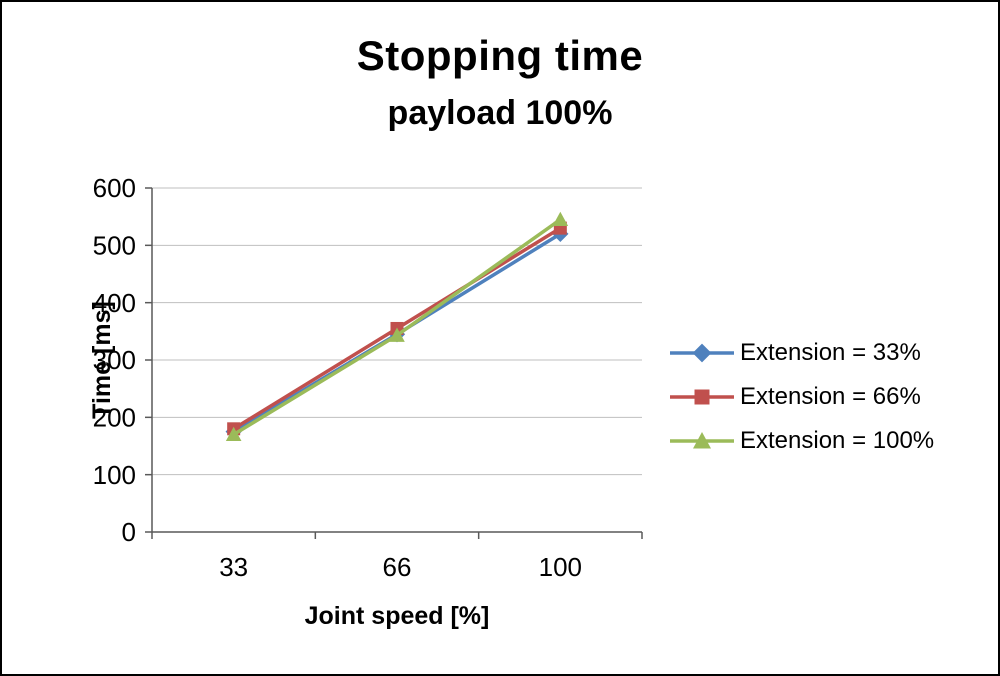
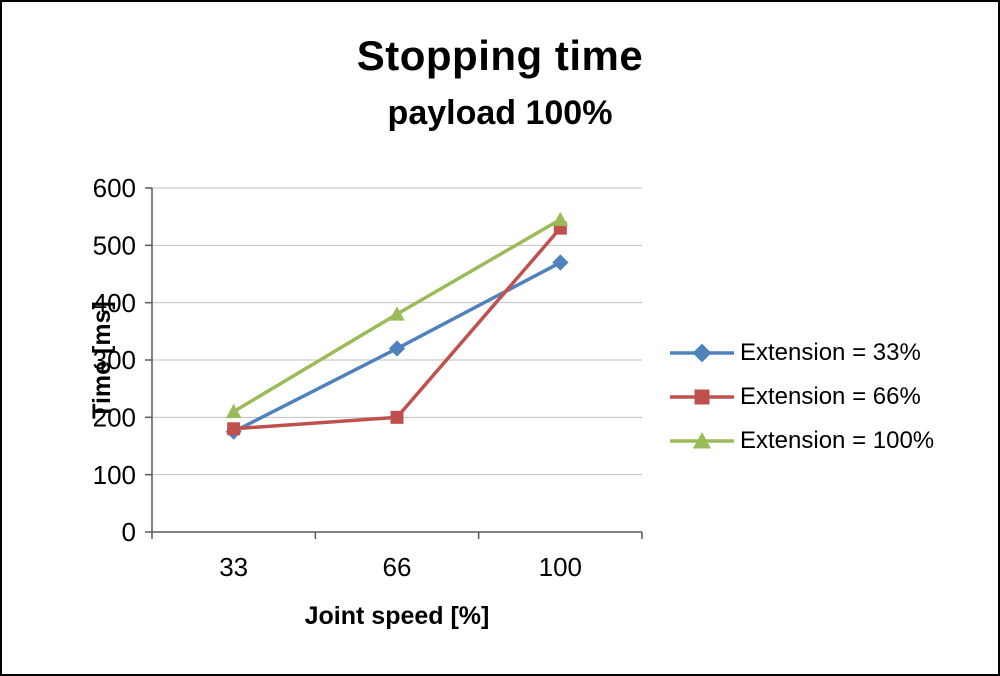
Extension = 100%/33: 170 -> 210
Extension = 33%/66: 340 -> 320
Extension = 66%/66: 360 -> 200
Extension = 100%/66: 340 -> 380
Extension = 33%/100: 520 -> 470
